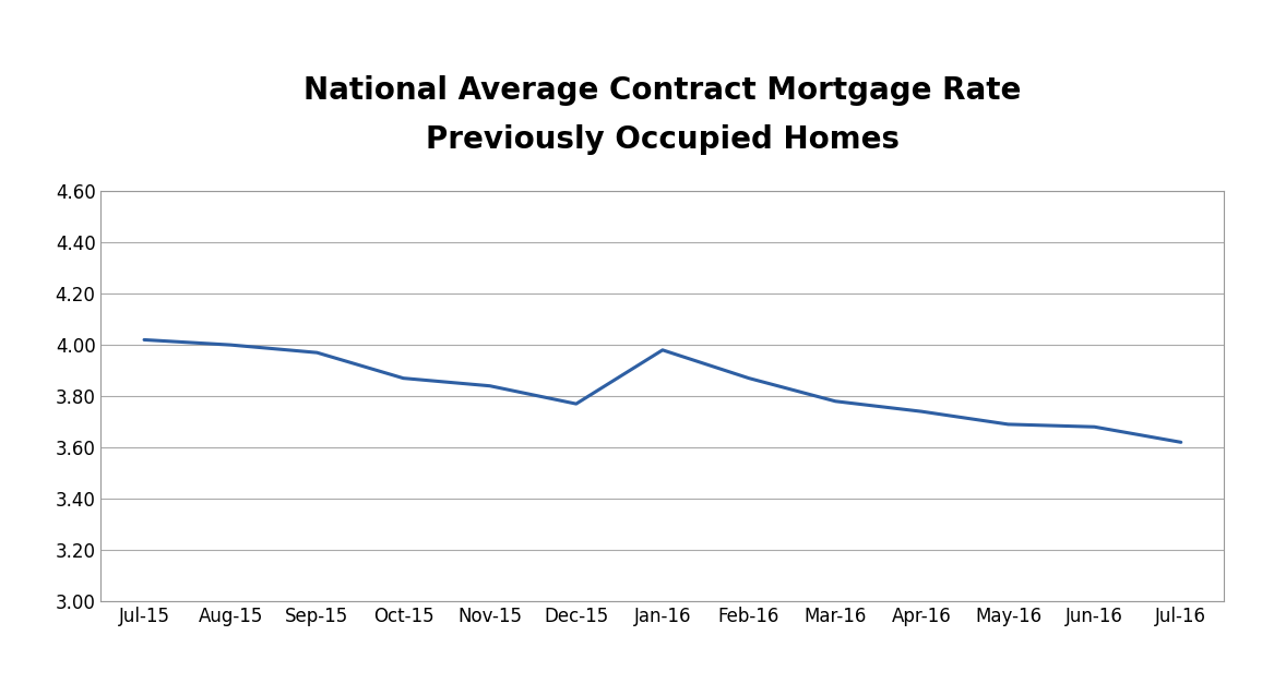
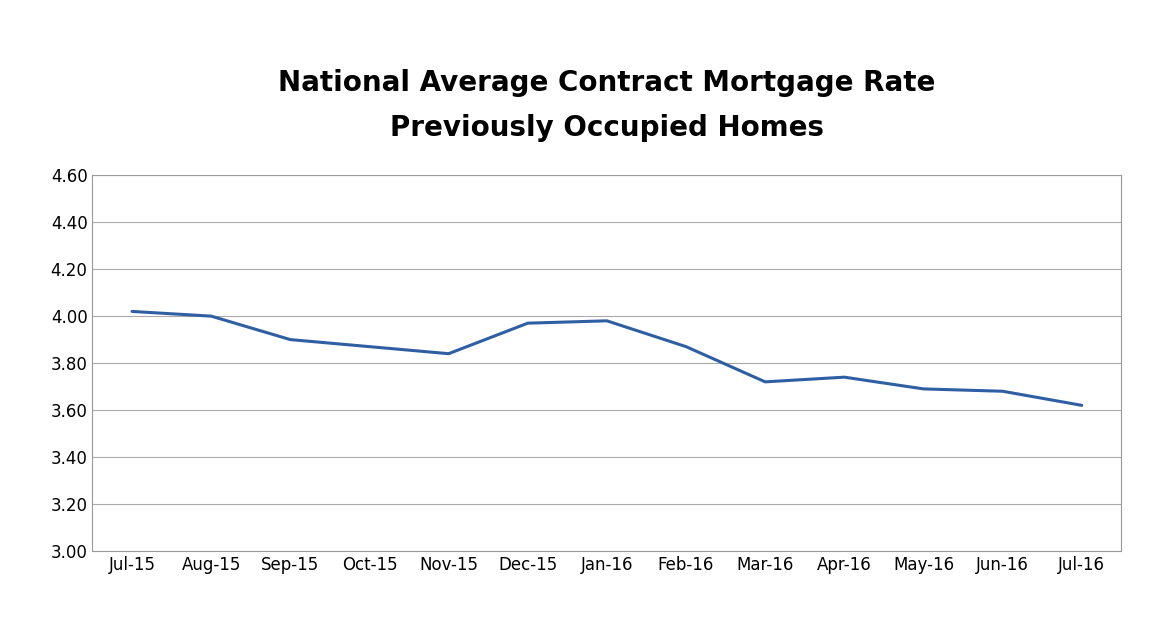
Sep-15: 3.97 -> 3.90
Dec-15: 3.77 -> 3.97
Mar-16: 3.78 -> 3.72
